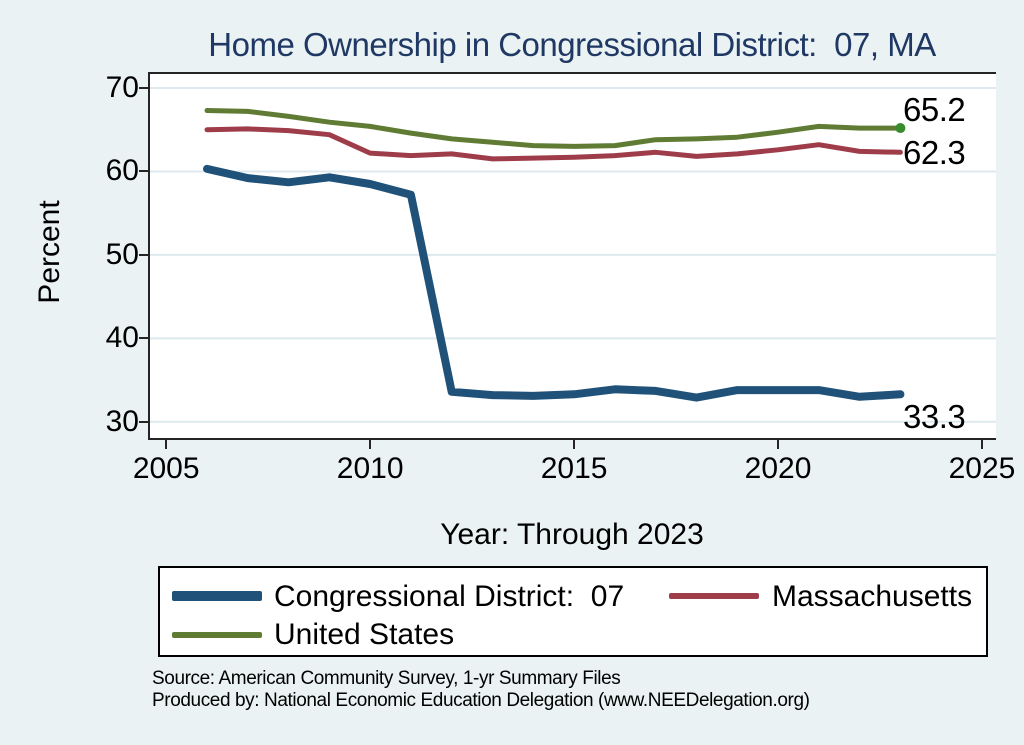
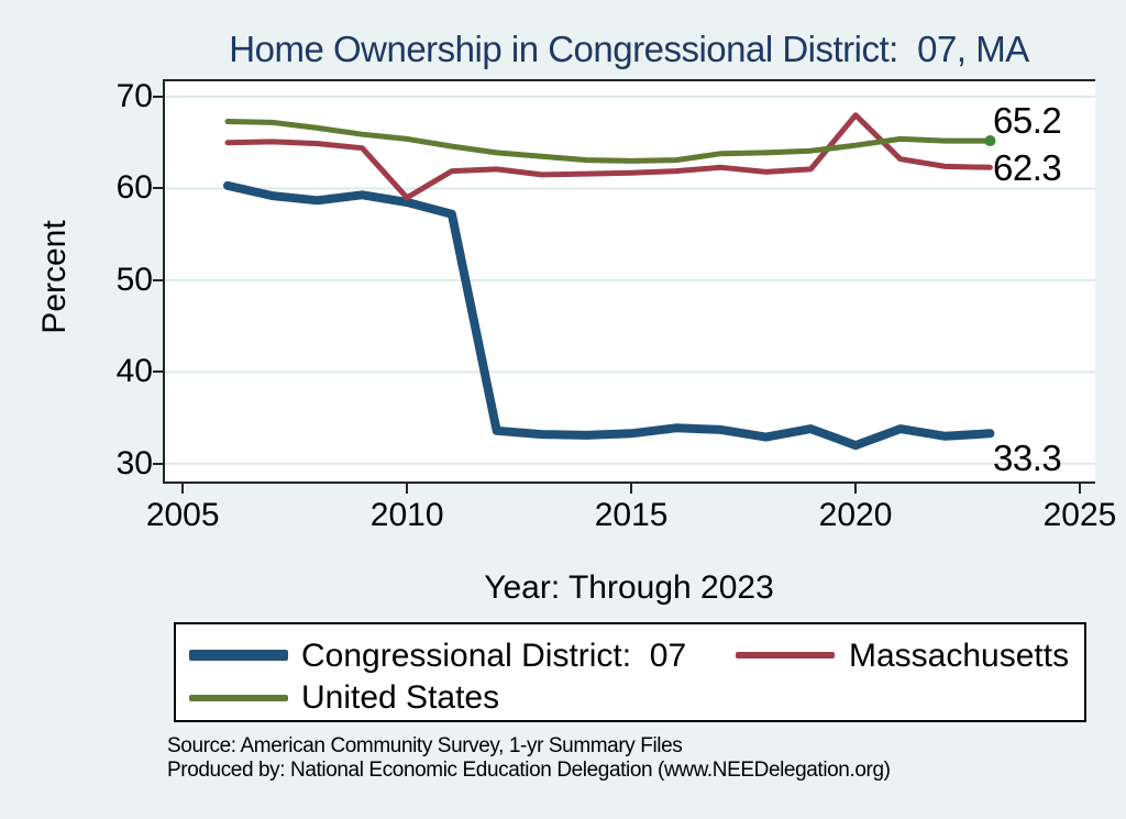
Massachusetts/2010: 62 -> 59
Congressional District: 07/2020: 34 -> 32
Massachusetts/2020: 63 -> 68
